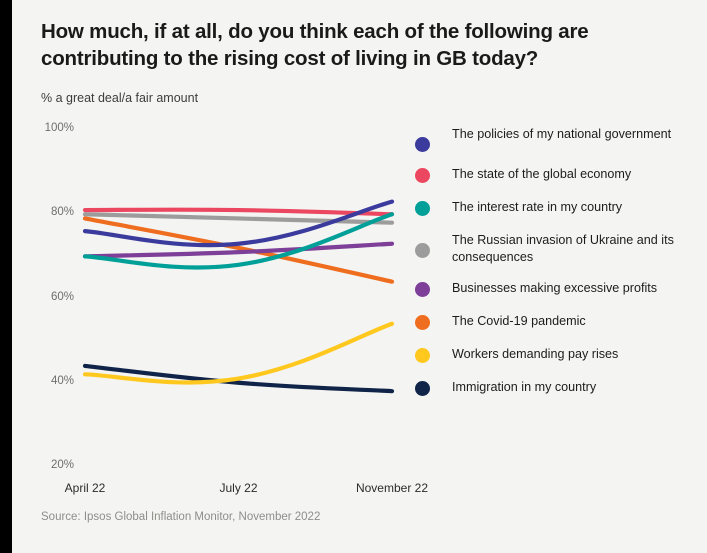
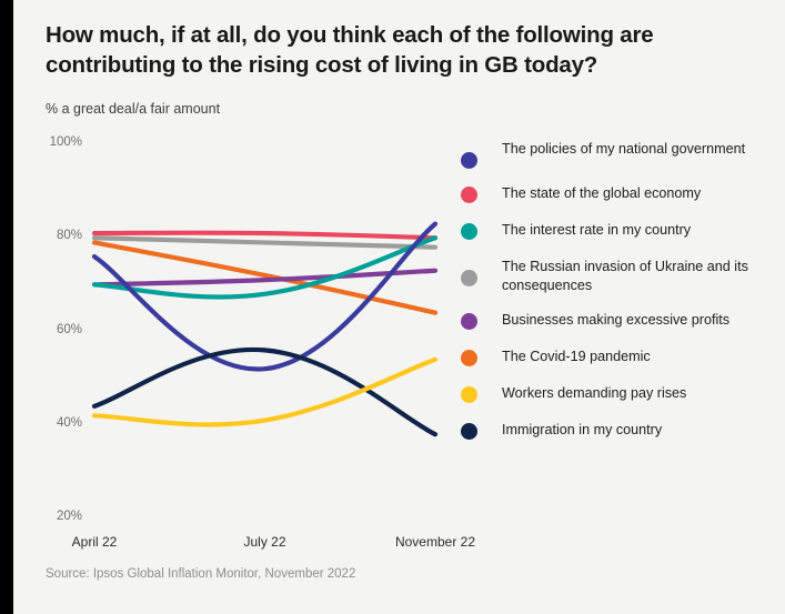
The policies of my national government/July 22: 73% -> 52%
Immigration in my country/July 22: 40% -> 56%
